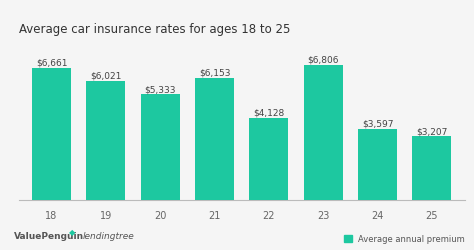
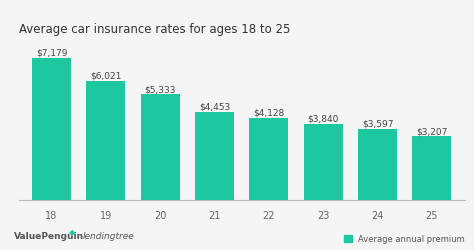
18: $6,661 -> $7,179
21: $6,153 -> $4,453
23: $6,806 -> $3,840
